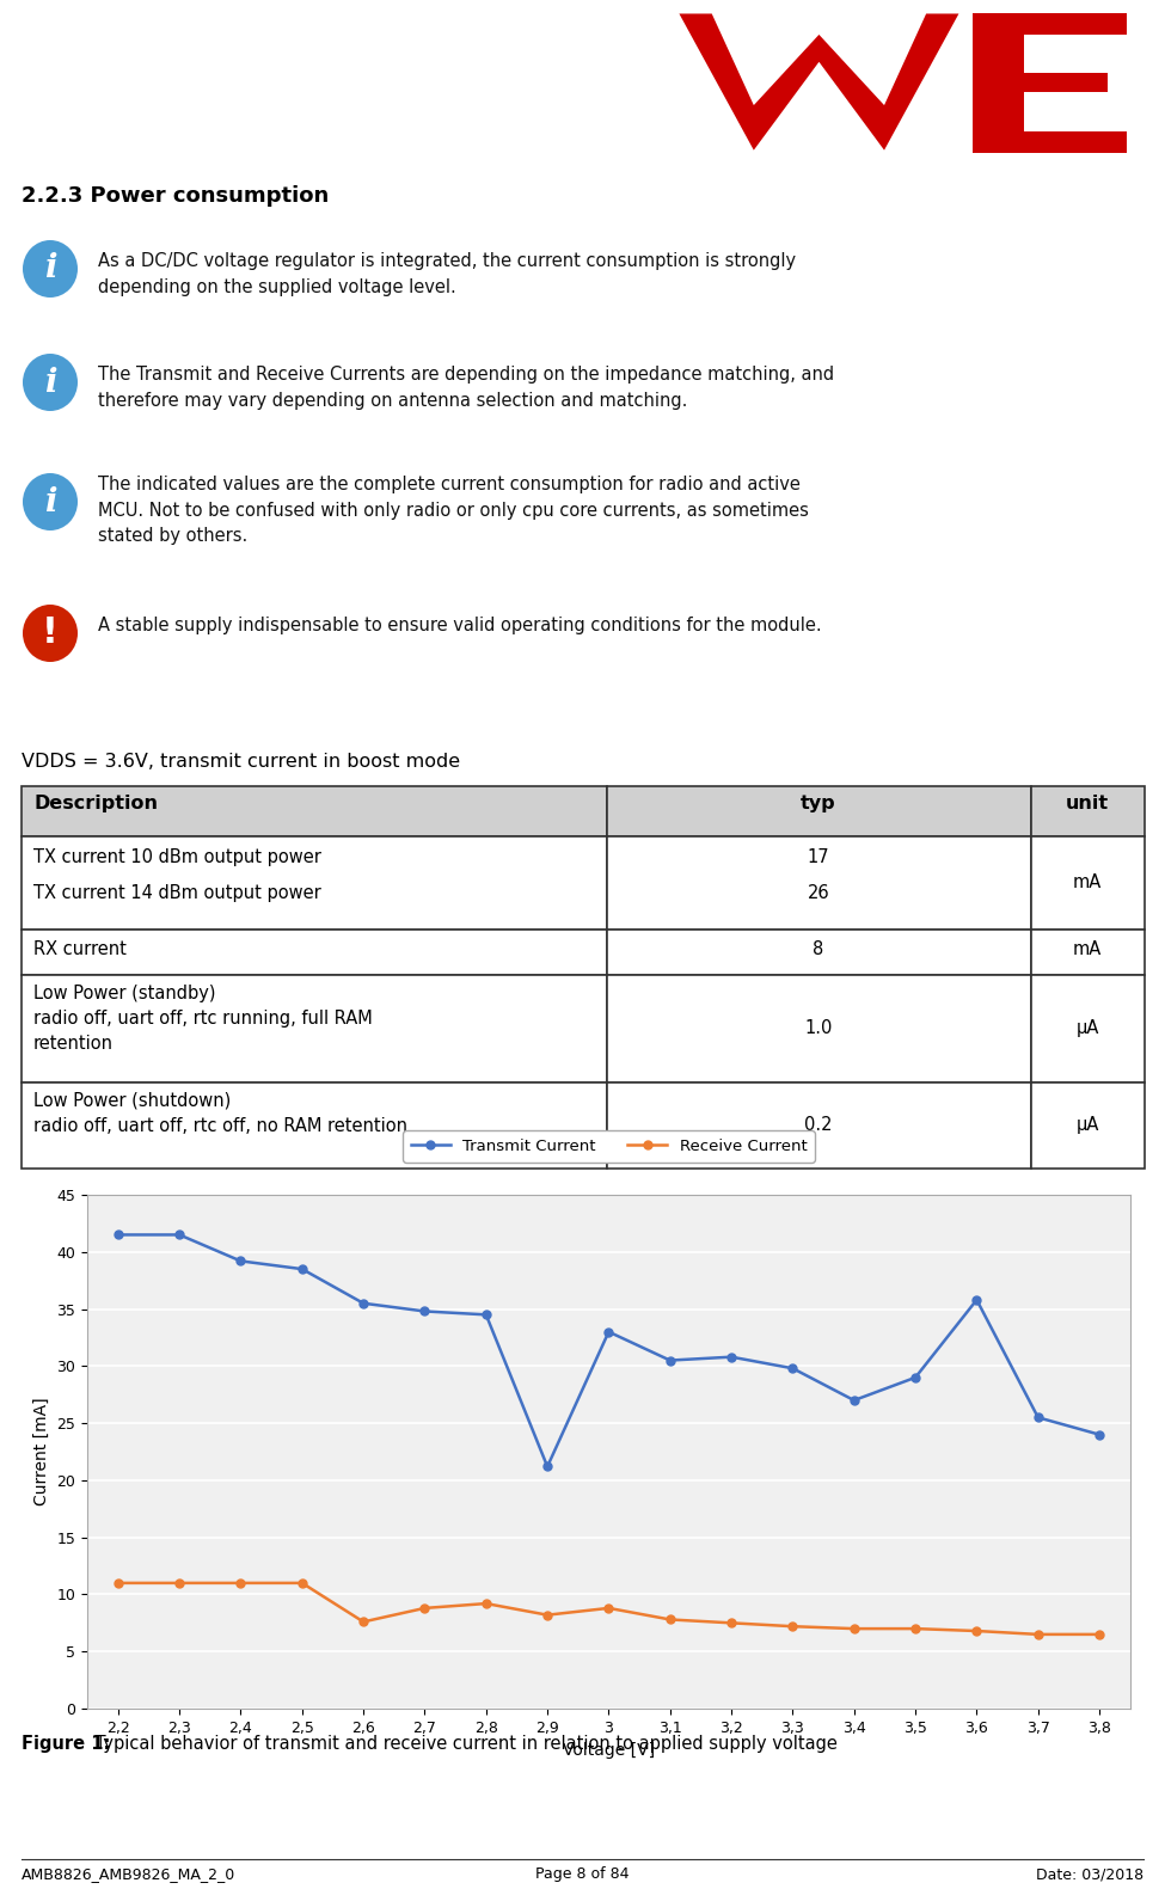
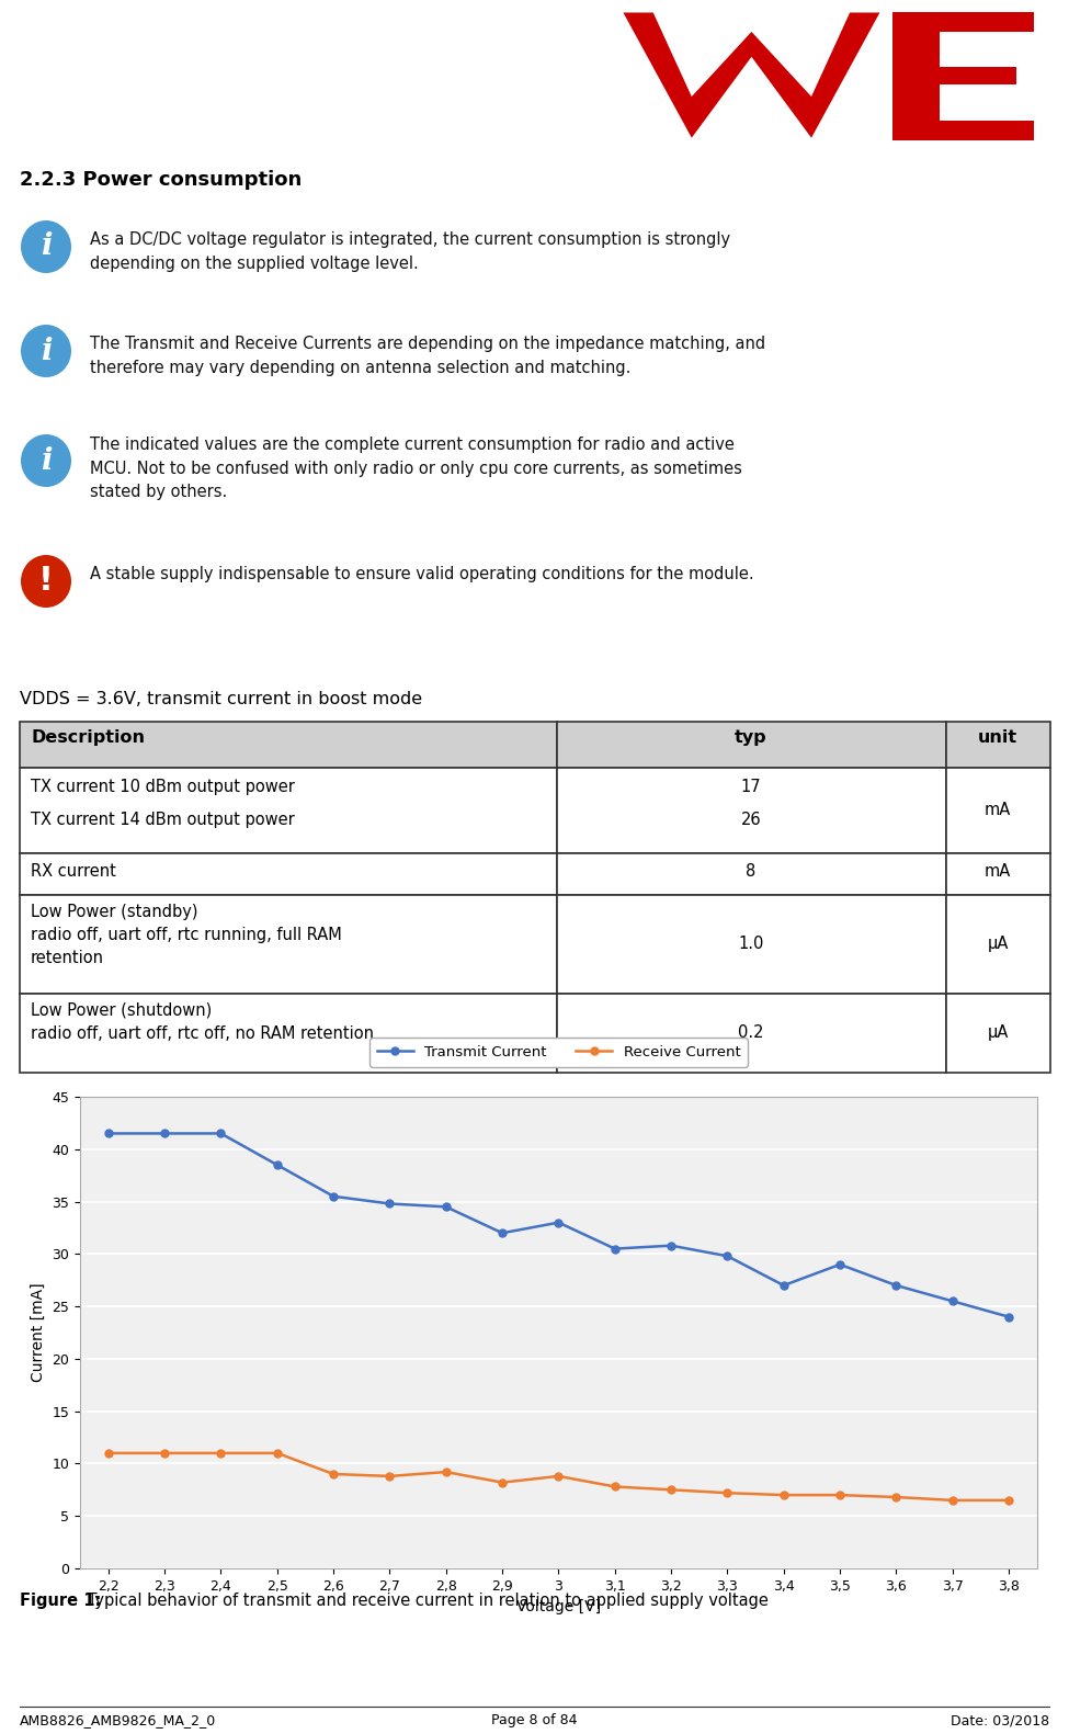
Transmit Current/2,4: 39.2 -> 41.5
Receive Current/2,6: 7.6 -> 9.0
Transmit Current/2,9: 21.2 -> 32.0
Transmit Current/3,6: 35.8 -> 27.0
